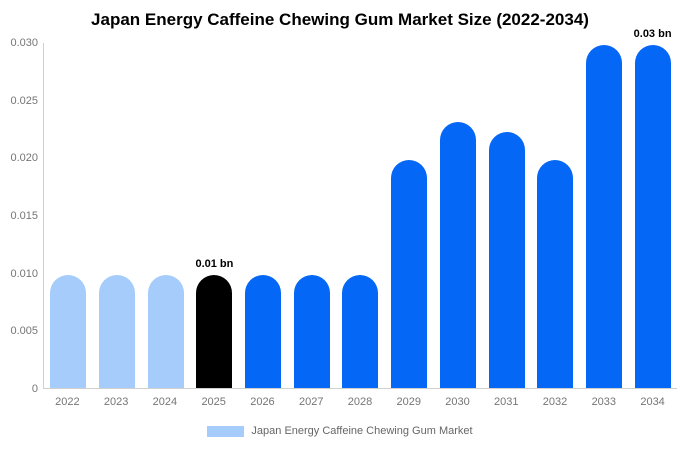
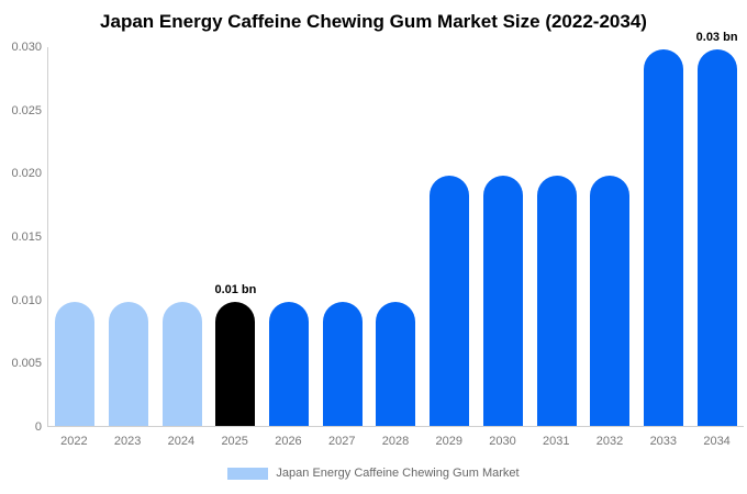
2030: 0.0231 -> 0.0198
2031: 0.0223 -> 0.0198
